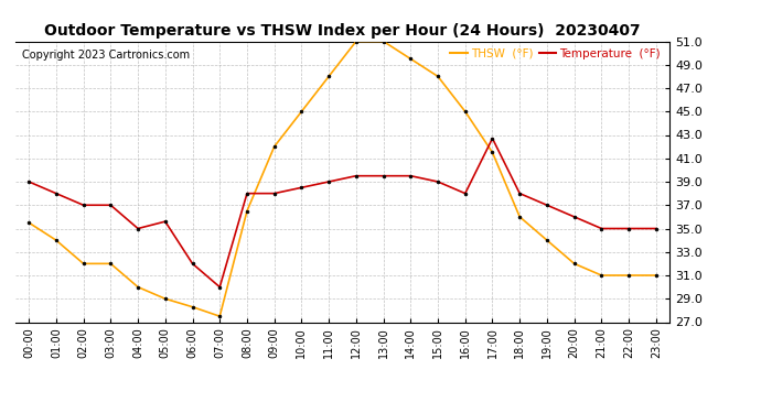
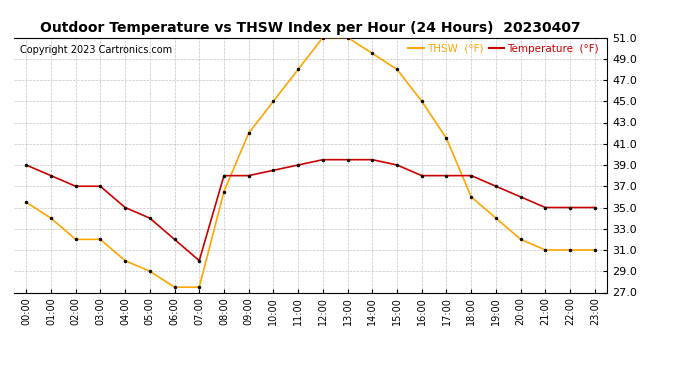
Temperature (°F)/05:00: 35.6 -> 34.0
THSW (°F)/06:00: 28.3 -> 27.5
Temperature (°F)/17:00: 42.7 -> 38.0
